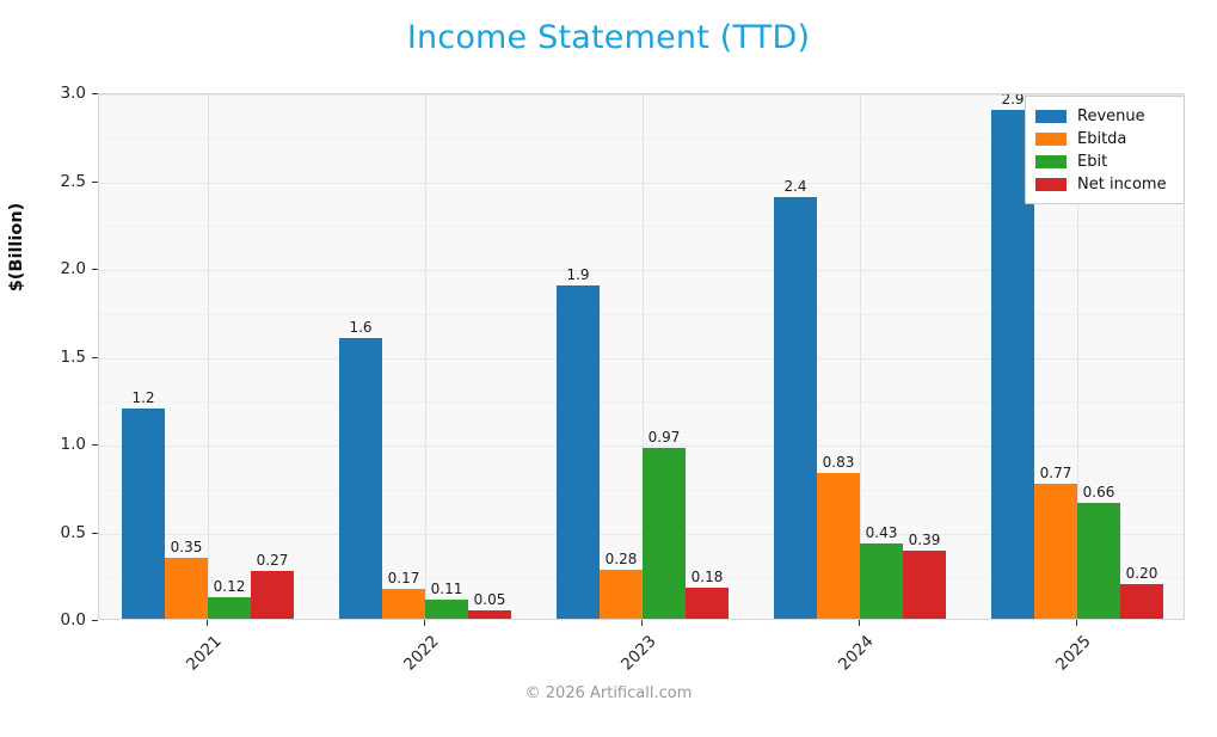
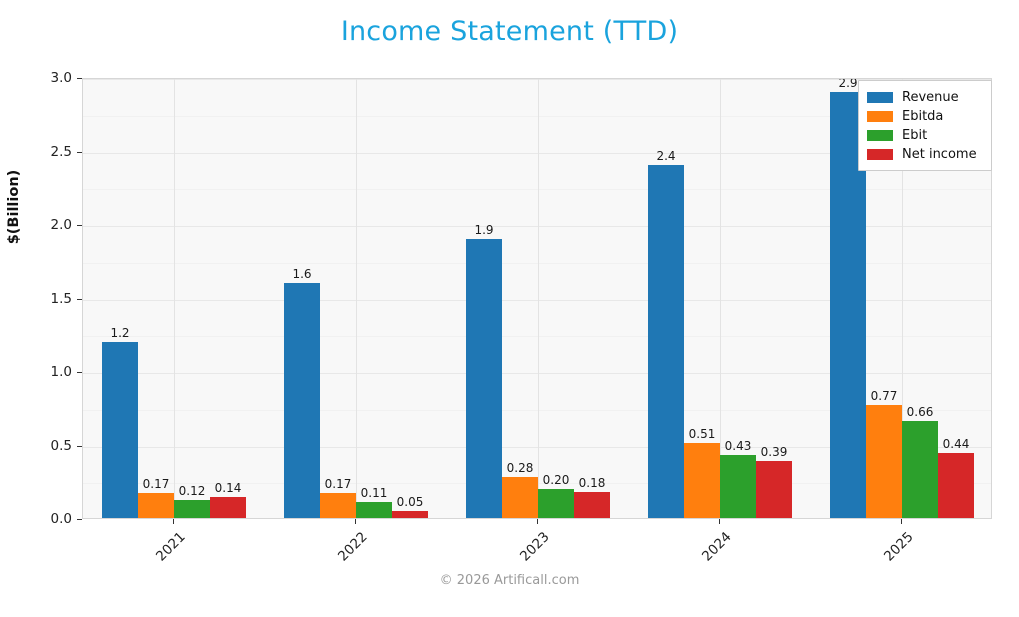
Ebitda/2021: 0.35 -> 0.17
Net income/2021: 0.27 -> 0.14
Ebit/2023: 0.97 -> 0.20
Ebitda/2024: 0.83 -> 0.51
Net income/2025: 0.20 -> 0.44
